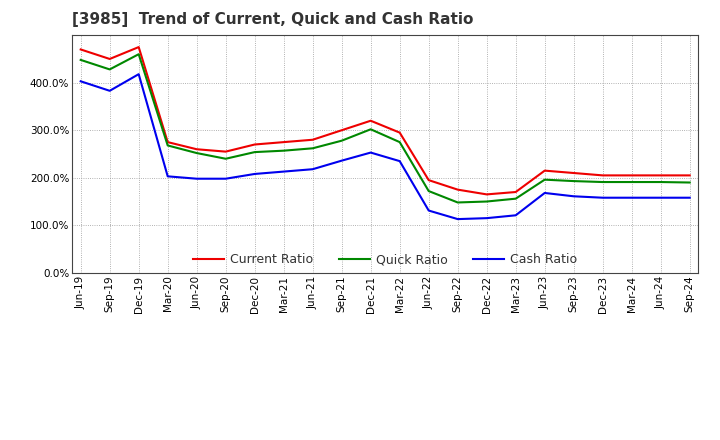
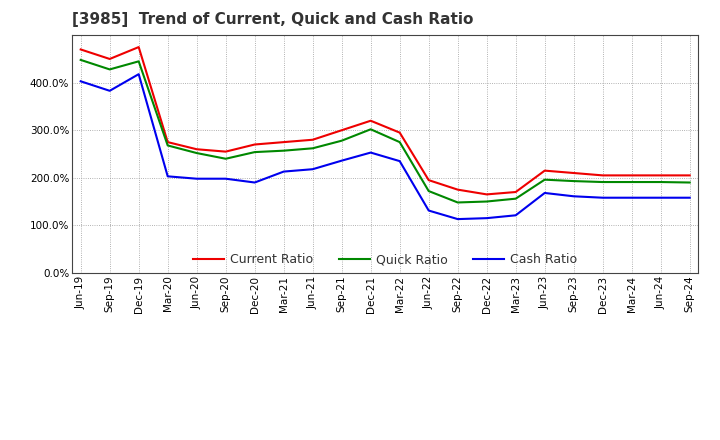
Quick Ratio/Dec-19: 460% -> 445%
Cash Ratio/Dec-20: 208% -> 190%
